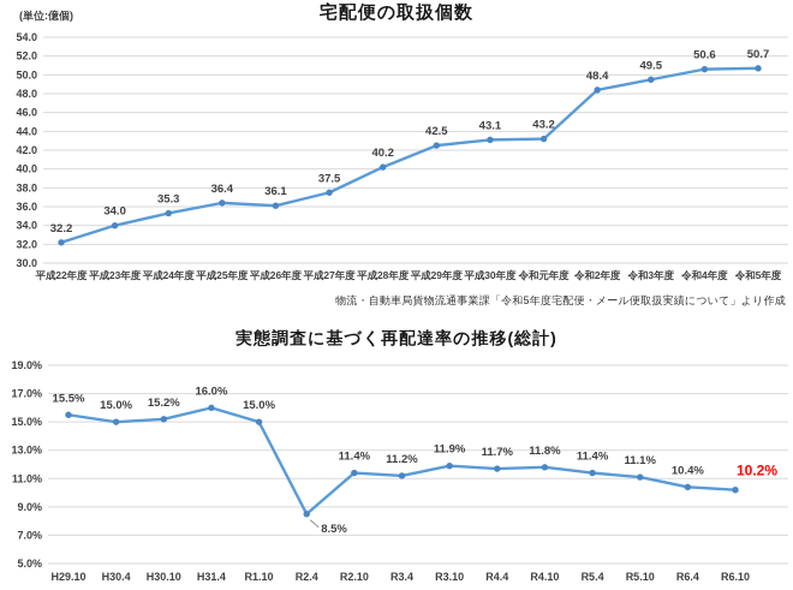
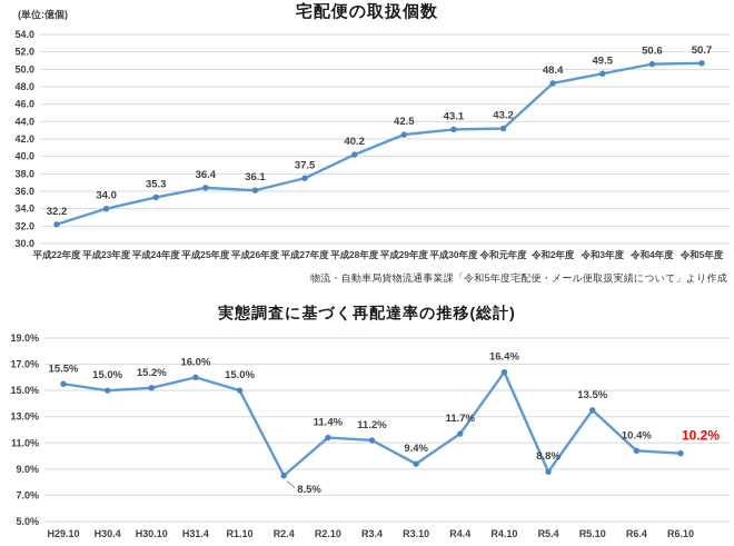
実態調査に基づく再配達率の推移(総計)/R3.10: 11.9% -> 9.4%
実態調査に基づく再配達率の推移(総計)/R4.10: 11.8% -> 16.4%
実態調査に基づく再配達率の推移(総計)/R5.4: 11.4% -> 8.8%
実態調査に基づく再配達率の推移(総計)/R5.10: 11.1% -> 13.5%
